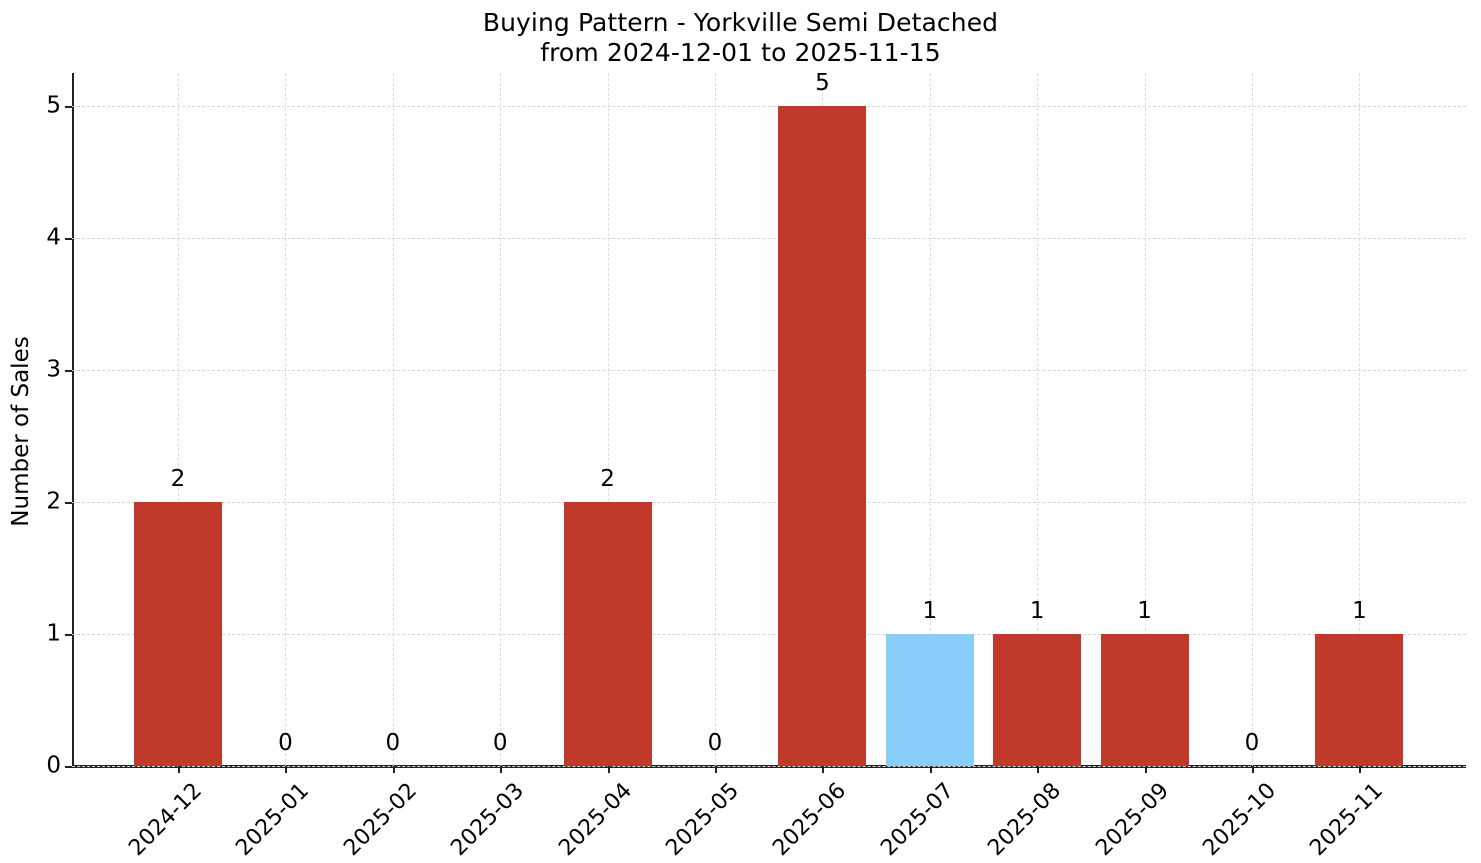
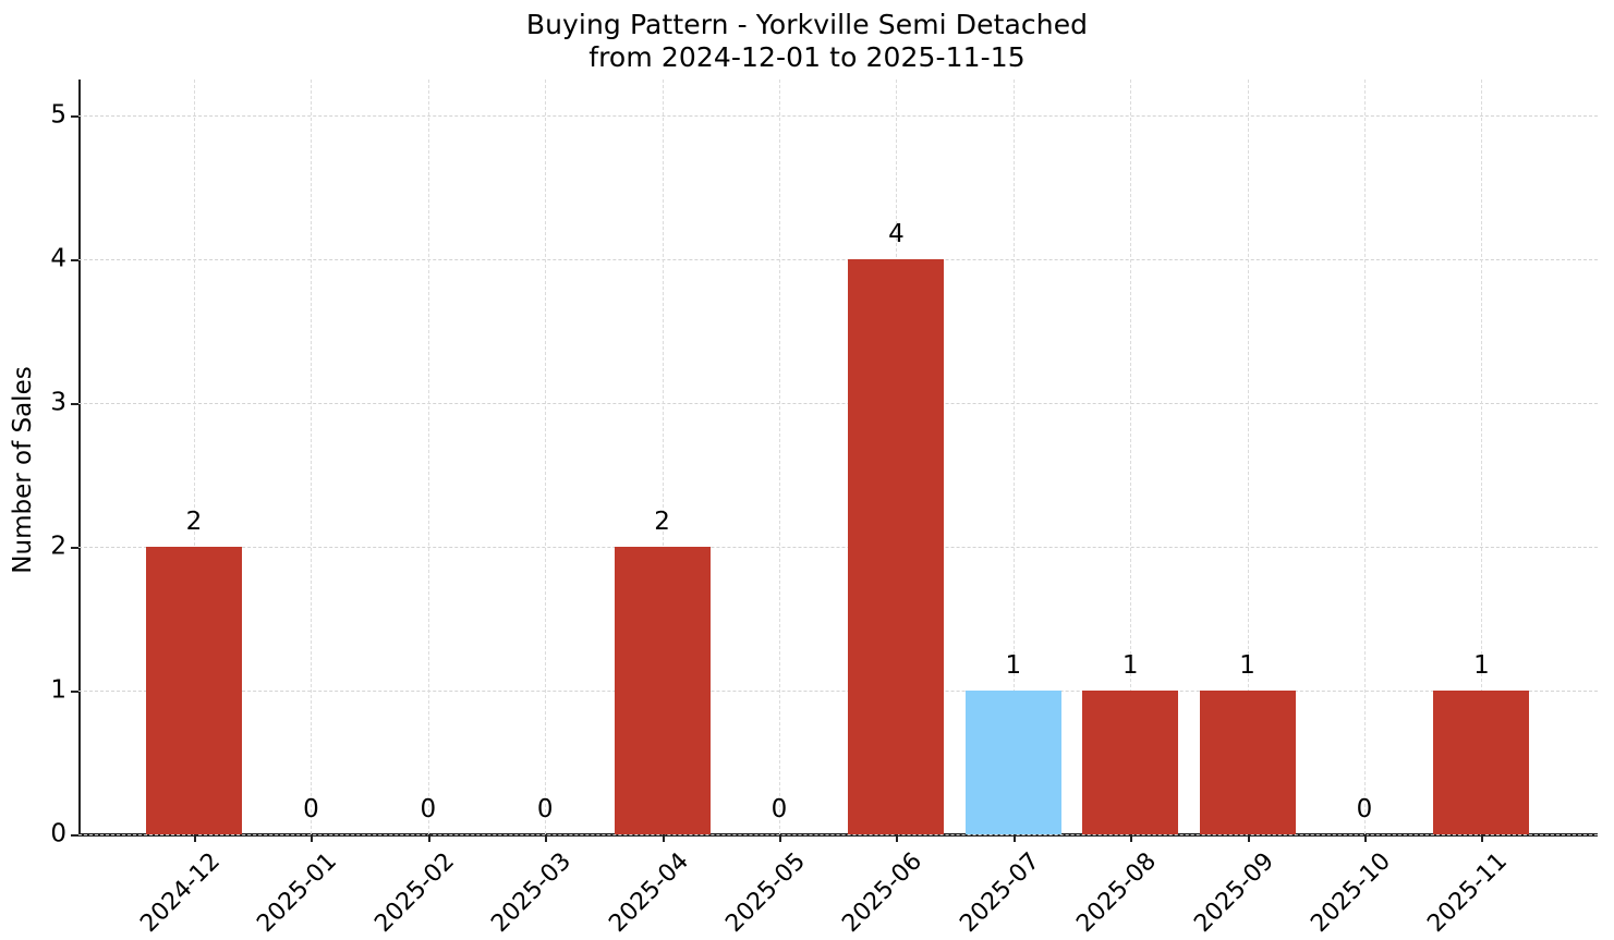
2025-06: 5 -> 4
